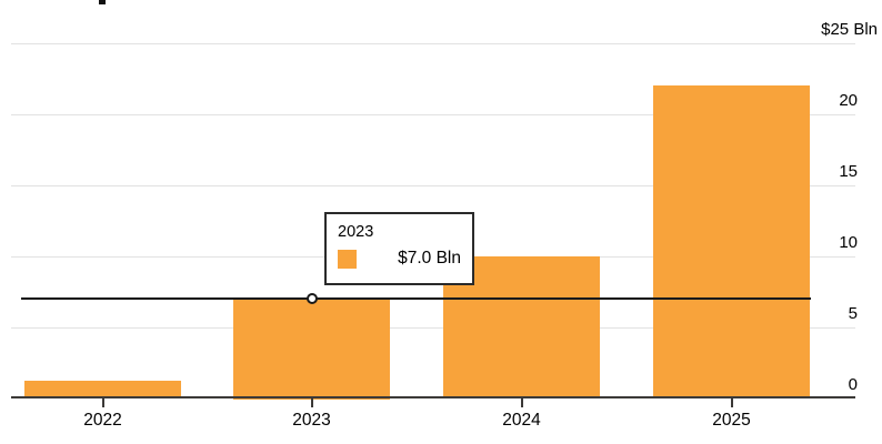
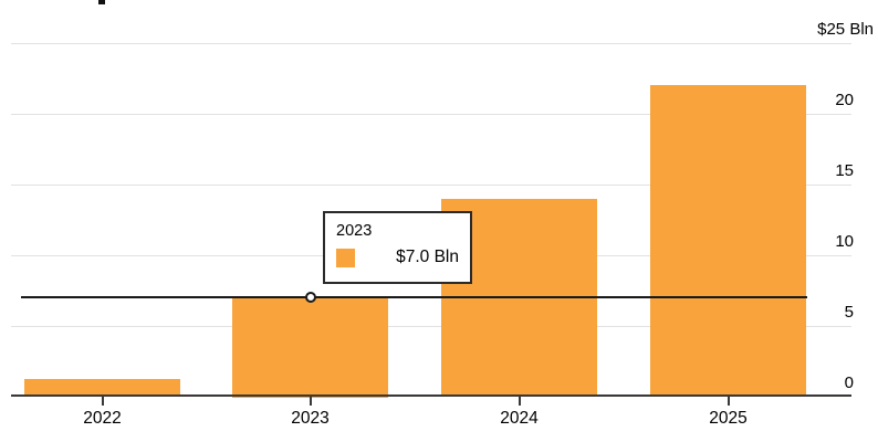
2024: 10.0 -> 14.0
